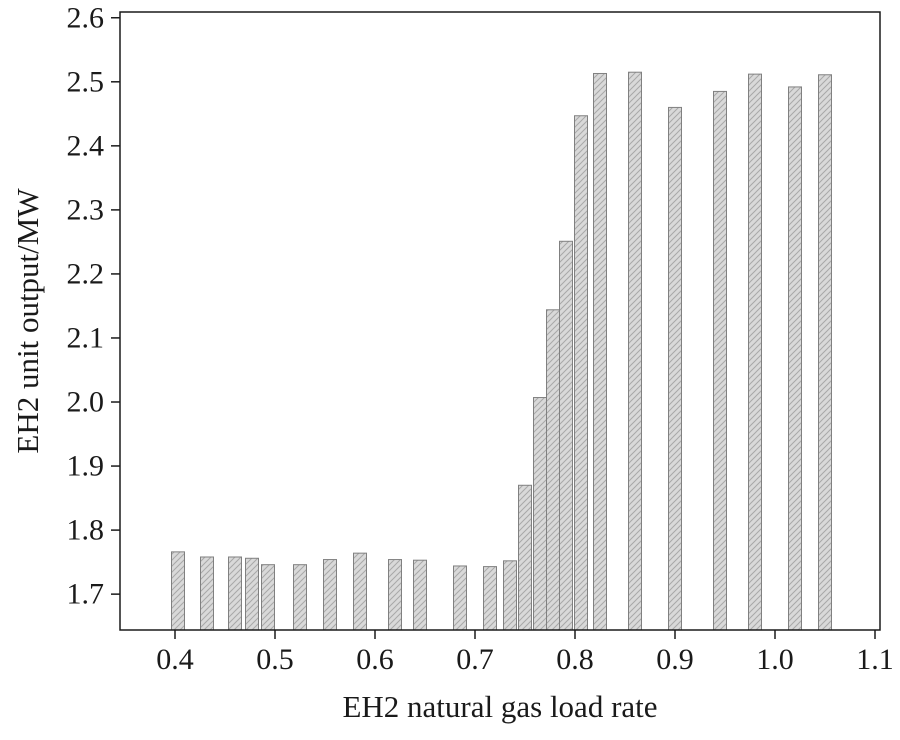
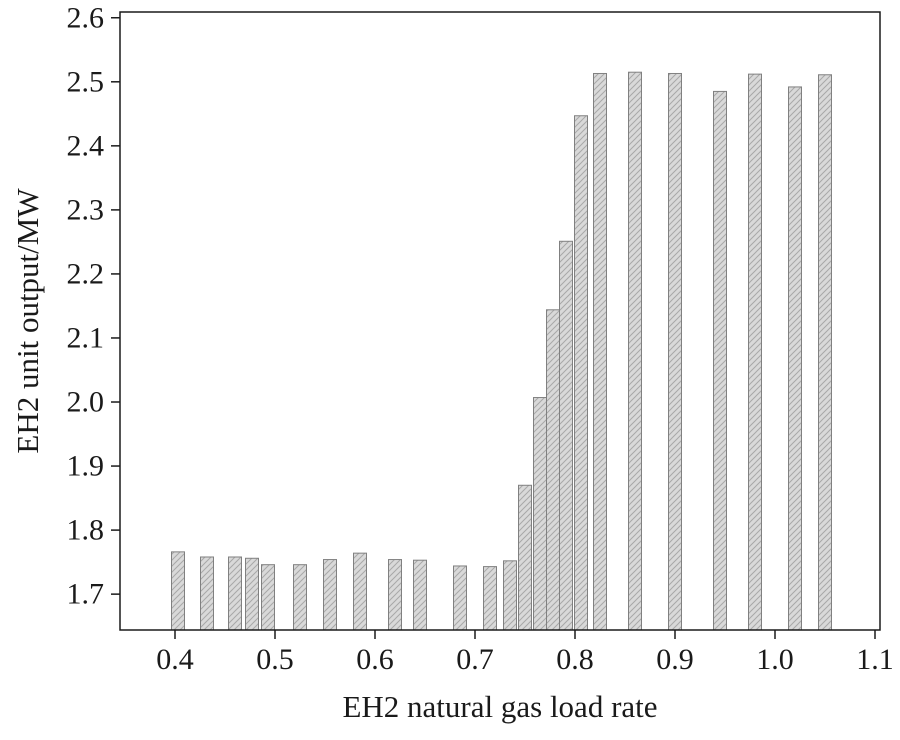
0.9: 2.46 -> 2.51
